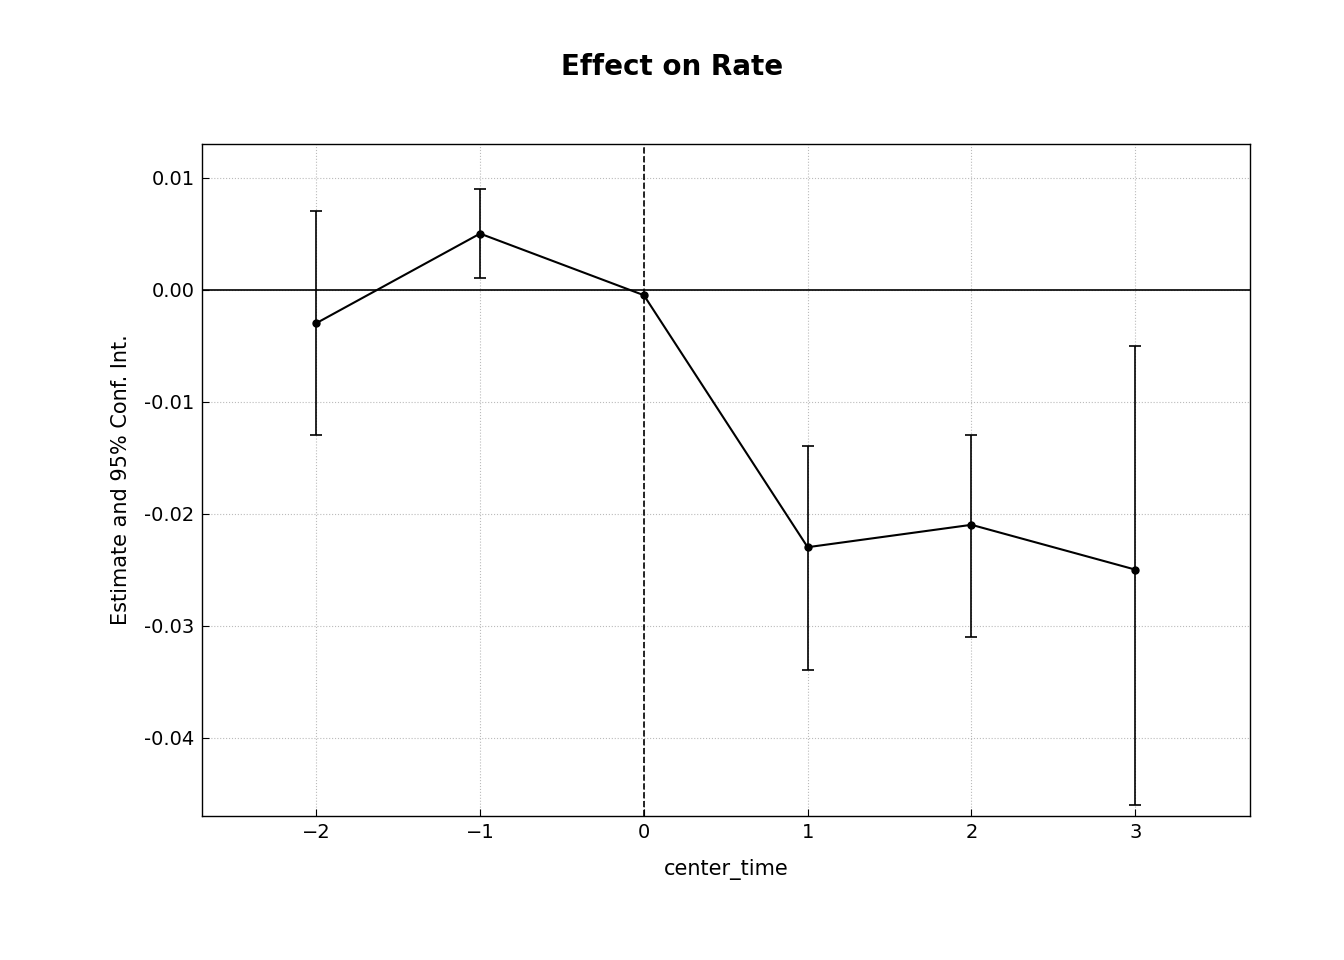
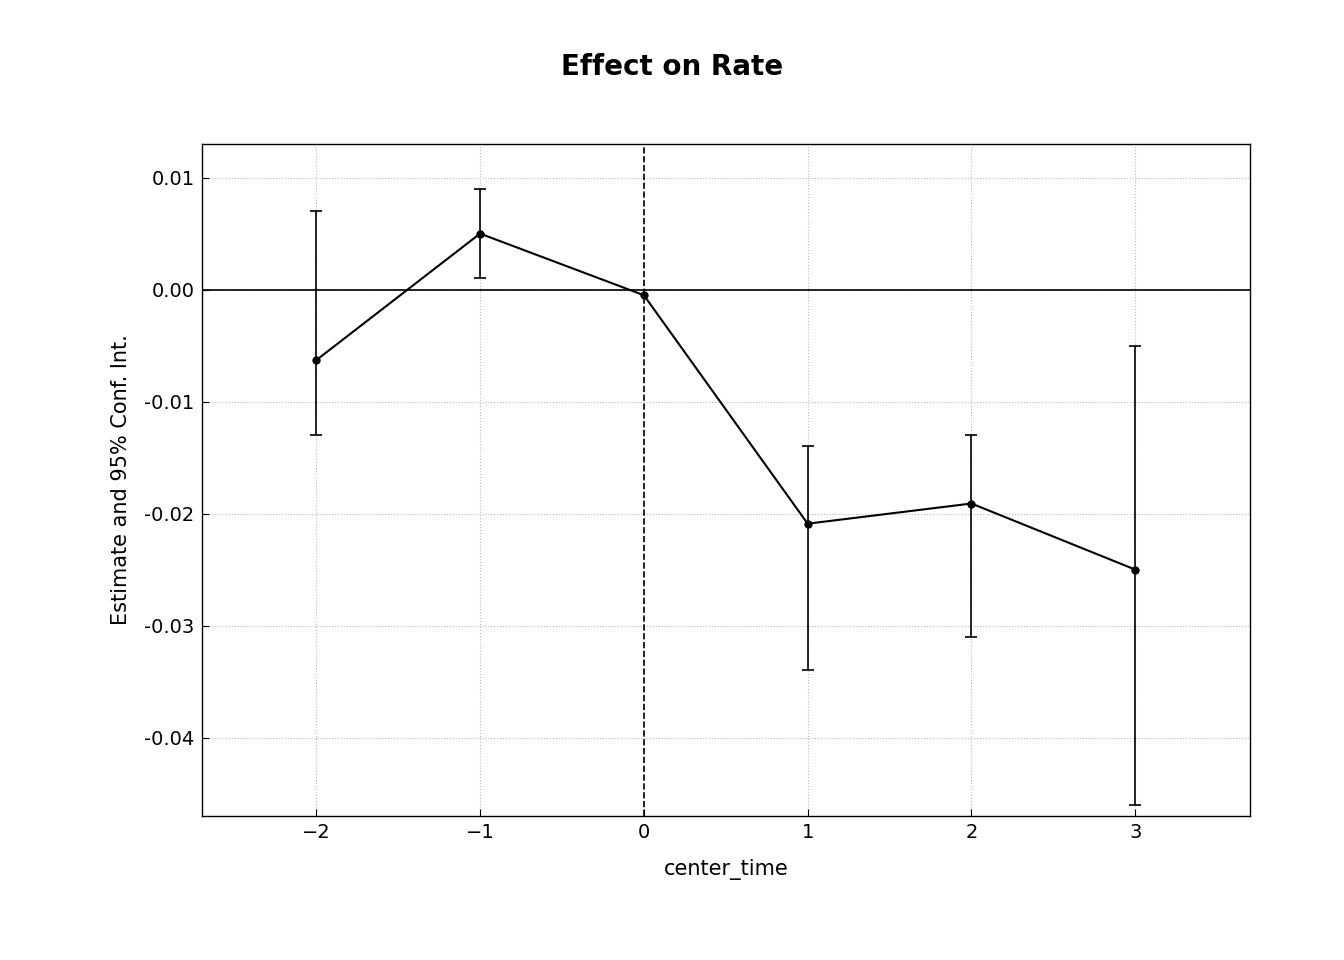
−2: -0.0030 -> -0.0063
1: -0.0230 -> -0.0209
2: -0.0210 -> -0.0191
